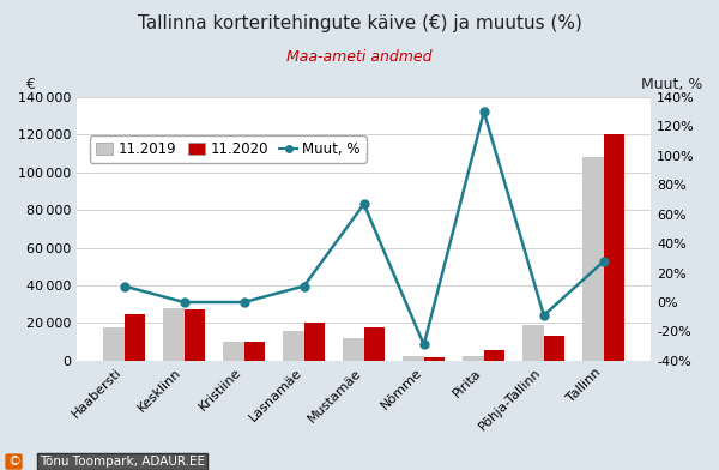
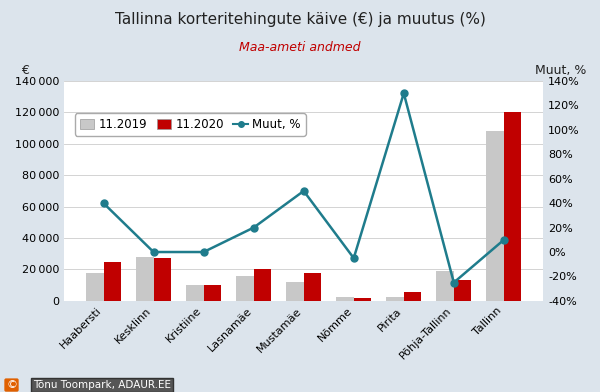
Muut, %/Haabersti: 11% -> 40%
Muut, %/Lasnamäe: 11% -> 20%
Muut, %/Mustamäe: 67% -> 50%
Muut, %/Nõmme: -29% -> -5%
Muut, %/Põhja-Tallinn: -9% -> -25%
Muut, %/Tallinn: 28% -> 10%
